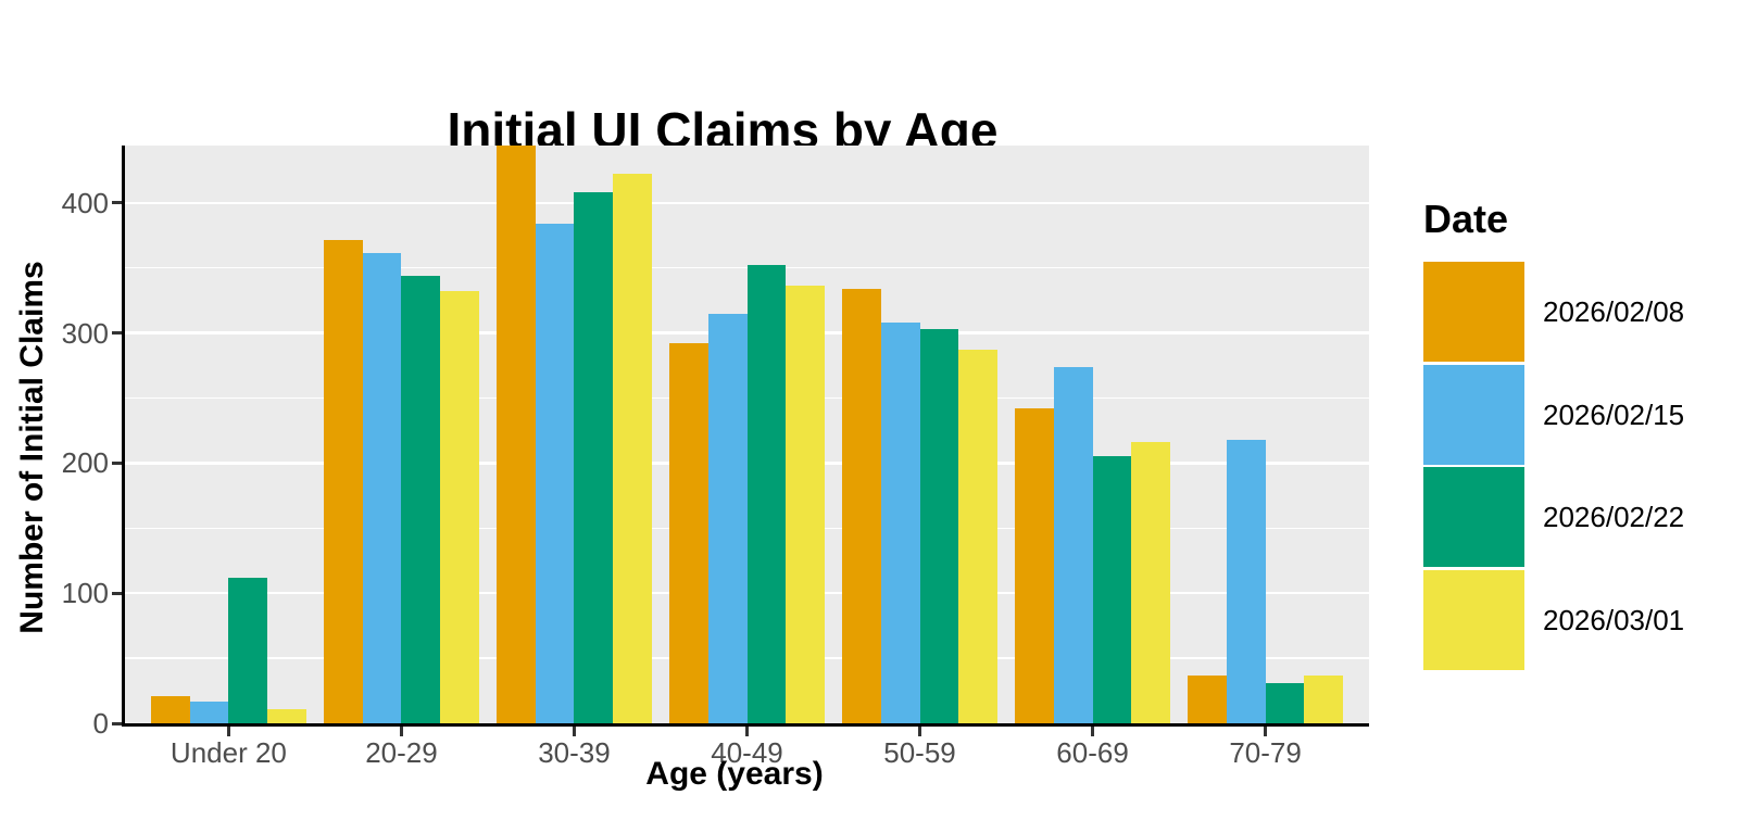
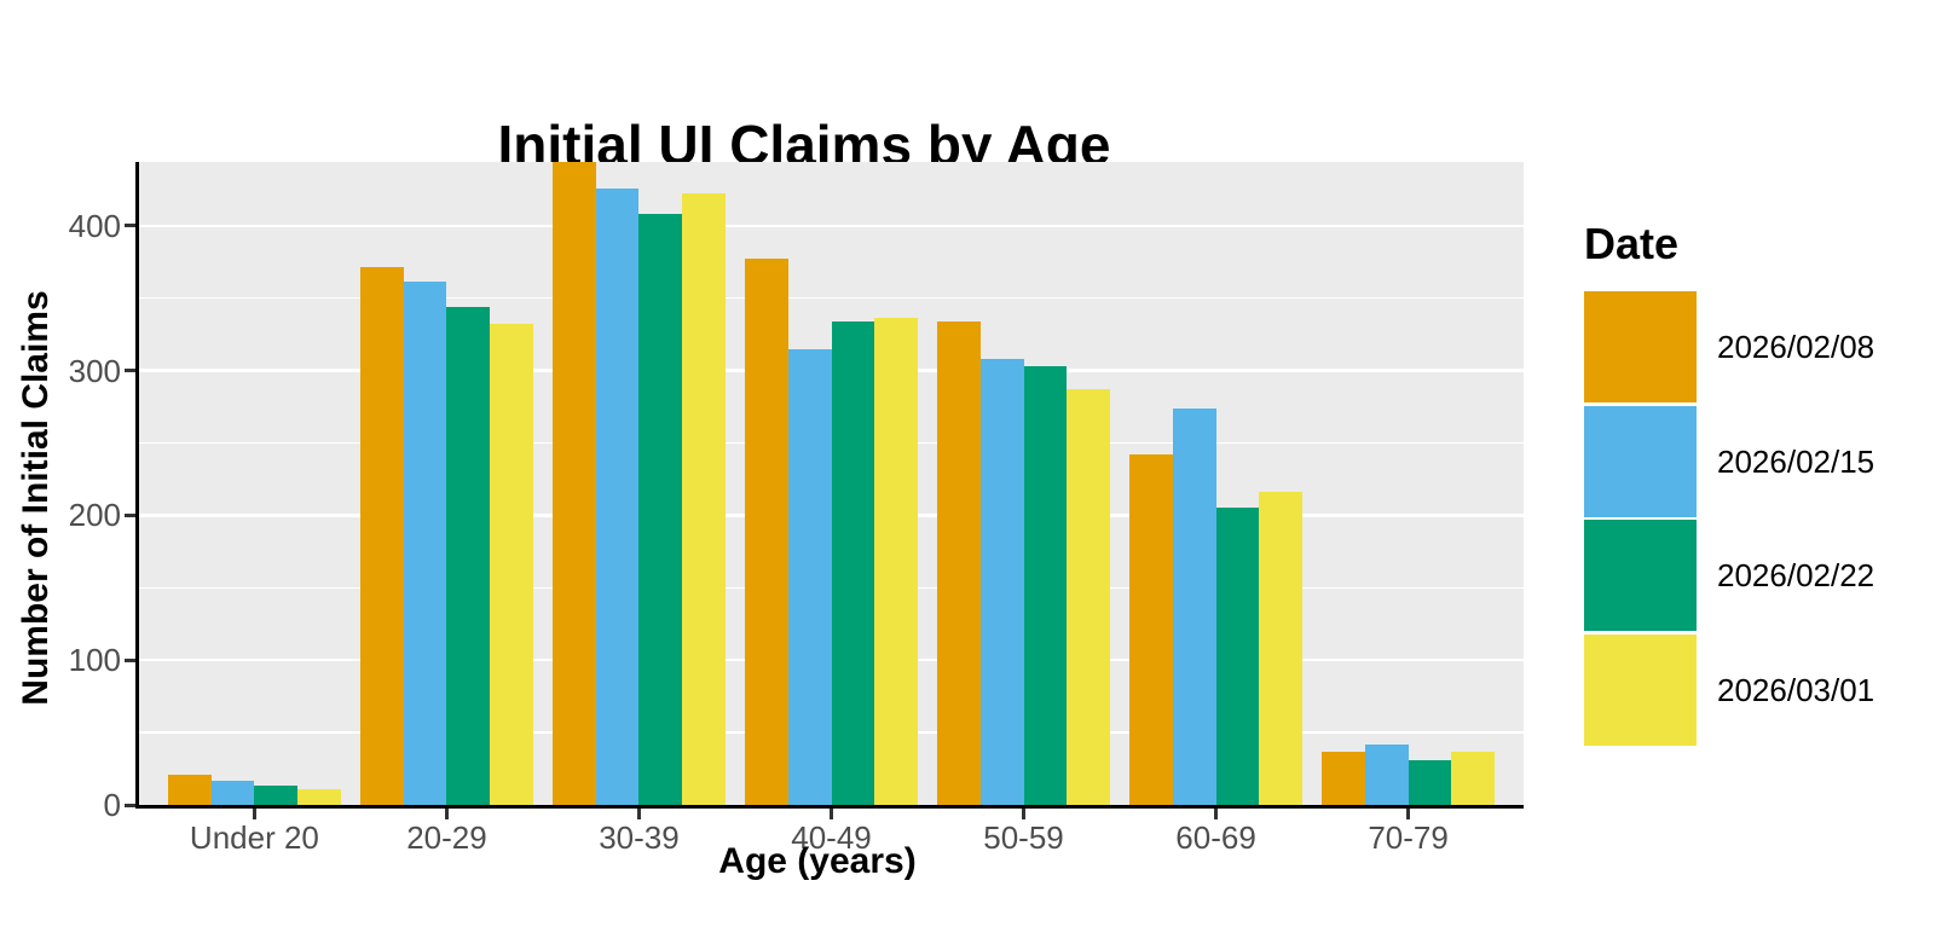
2026/02/22/Under 20: 112 -> 13
2026/02/15/30-39: 384 -> 426
2026/02/08/40-49: 292 -> 377
2026/02/22/40-49: 352 -> 334
2026/02/15/70-79: 218 -> 42
